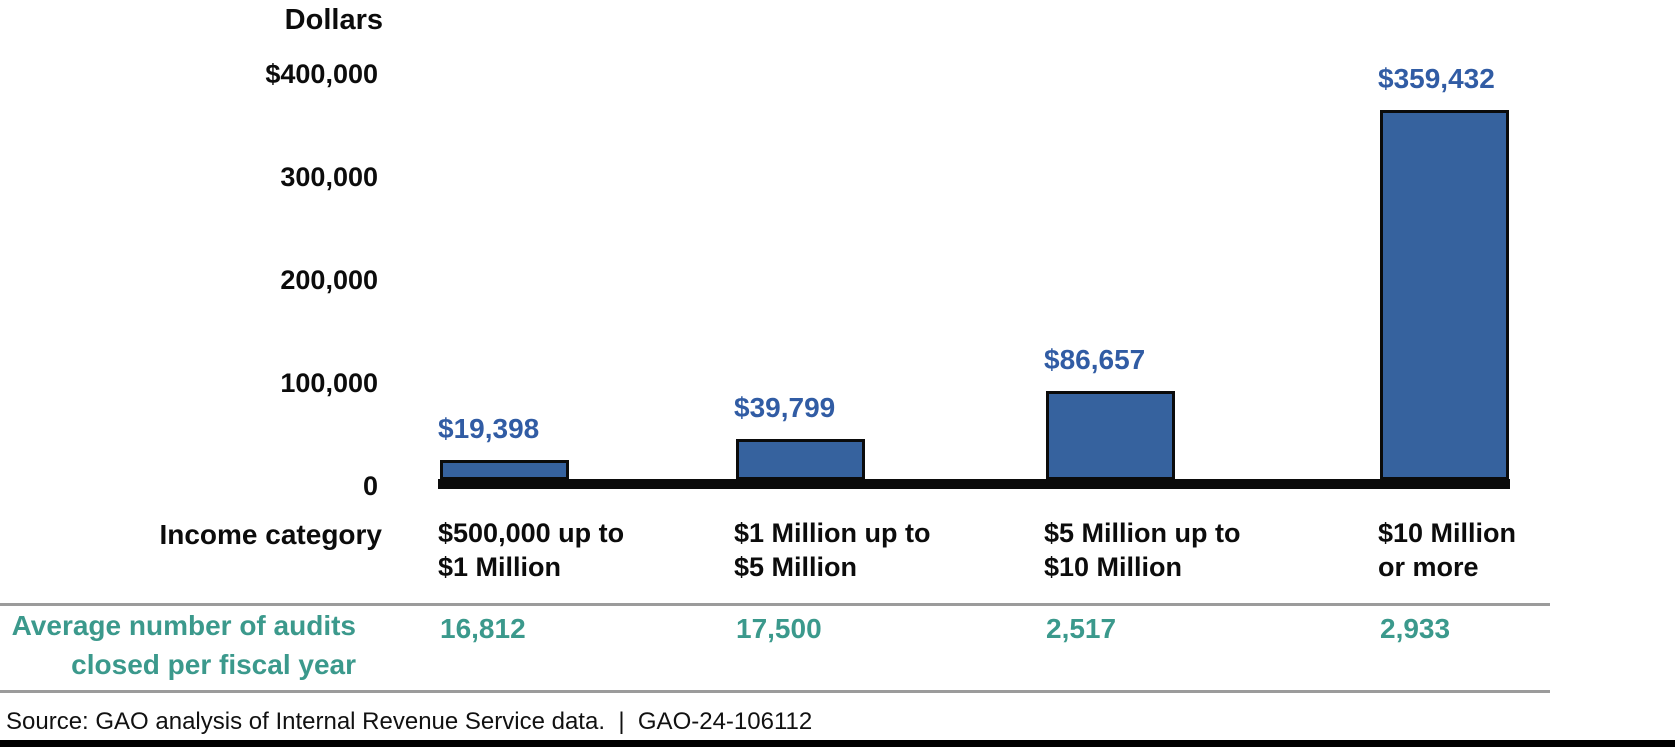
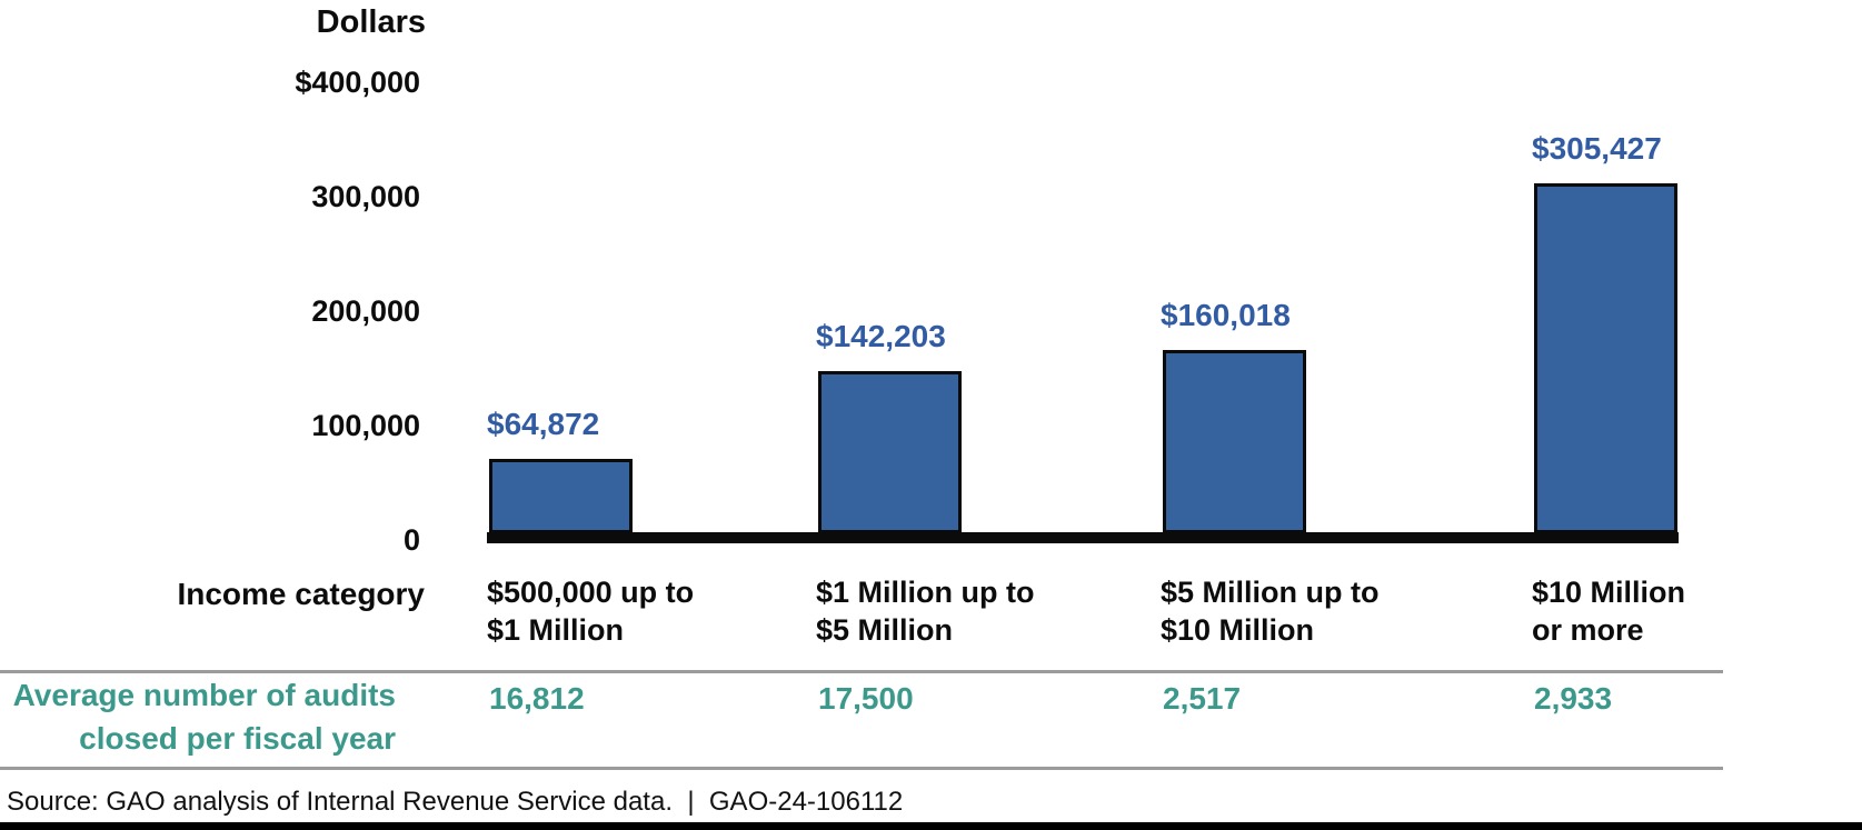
$500,000 up to $1 Million: $19,398 -> $64,872
$1 Million up to $5 Million: $39,799 -> $142,203
$5 Million up to $10 Million: $86,657 -> $160,018
$10 Million or more: $359,432 -> $305,427
